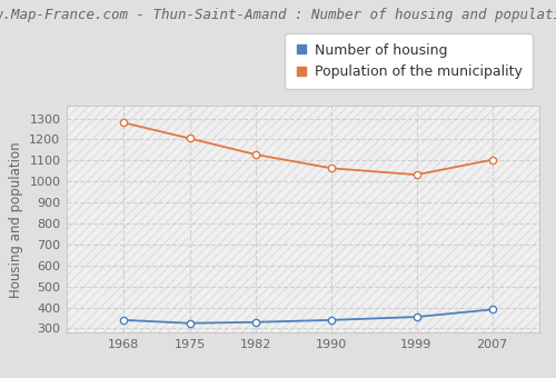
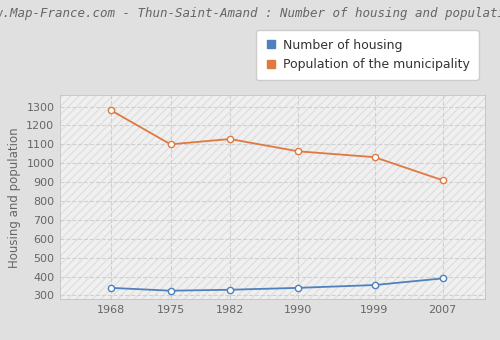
Population of the municipality/1975: 1200 -> 1100
Population of the municipality/2007: 1100 -> 910
